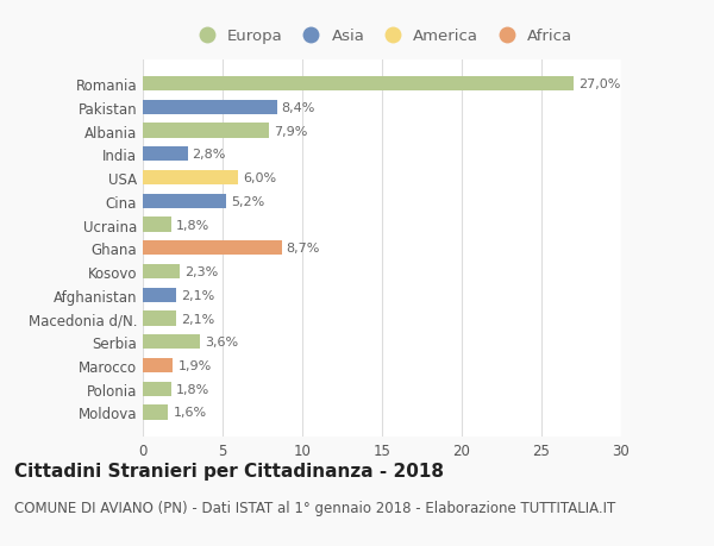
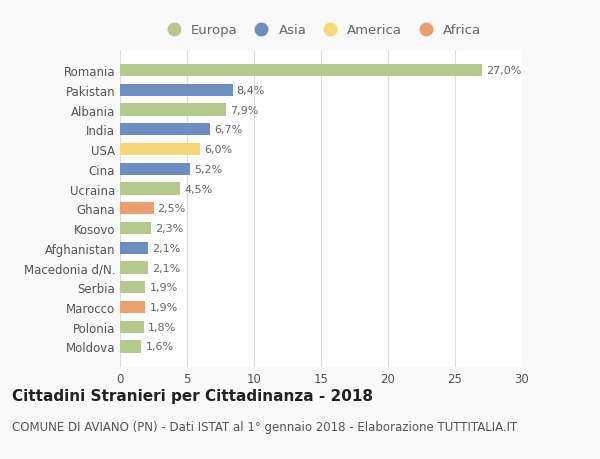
India: 2,8% -> 6,7%
Ucraina: 1,8% -> 4,5%
Ghana: 8,7% -> 2,5%
Serbia: 3,6% -> 1,9%
